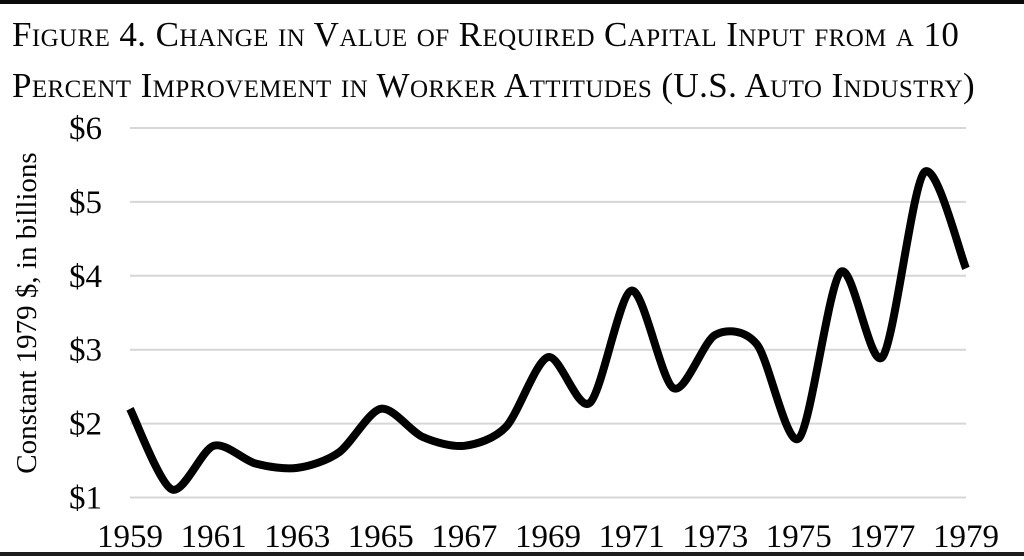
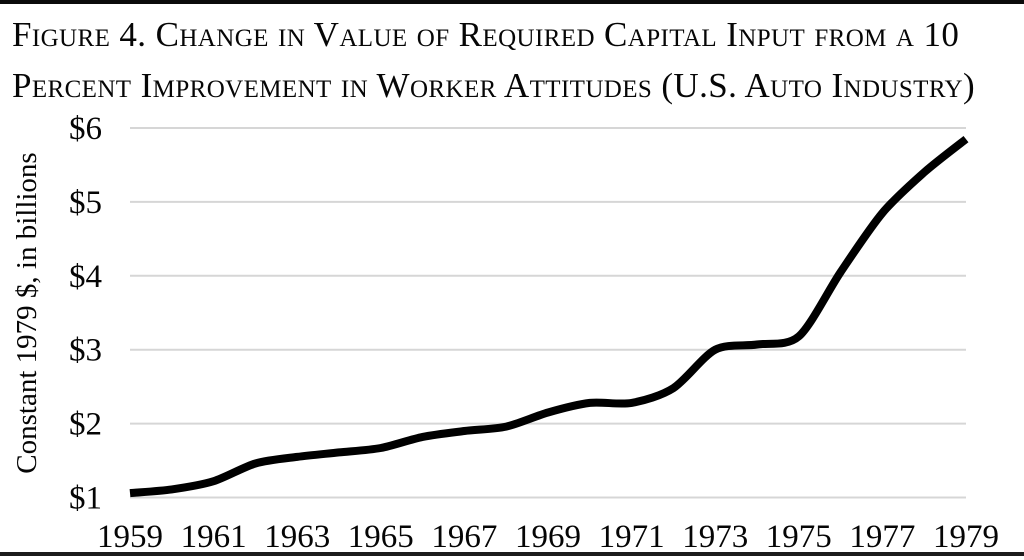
1959: $2.2 -> $1.1
1961: $1.7 -> $1.2
1963: $1.4 -> $1.6
1965: $2.2 -> $1.7
1967: $1.7 -> $1.9
1969: $2.9 -> $2.1
1971: $3.8 -> $2.3
1973: $3.2 -> $3.0
1975: $1.8 -> $3.2
1977: $2.9 -> $4.8
1979: $4.1 -> $5.8
